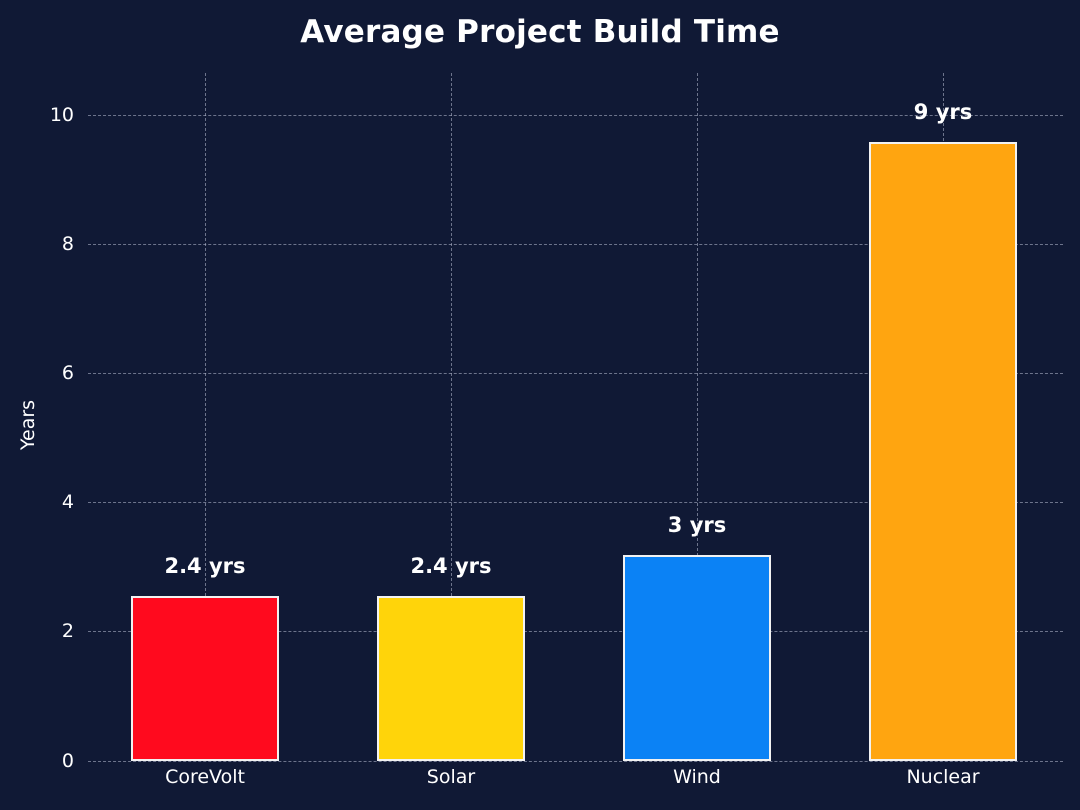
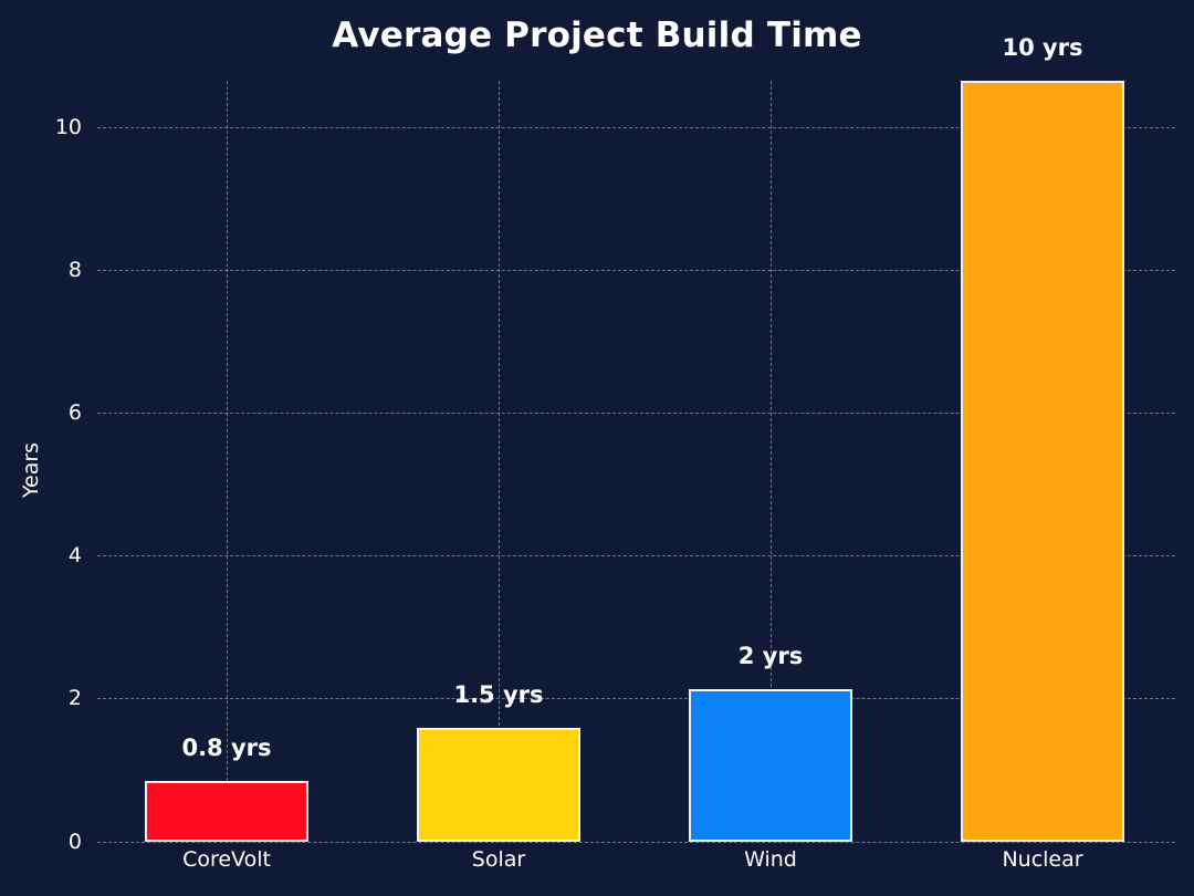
CoreVolt: 2.4 -> 0.8
Solar: 2.4 -> 1.5
Wind: 3 -> 2
Nuclear: 9 -> 10
